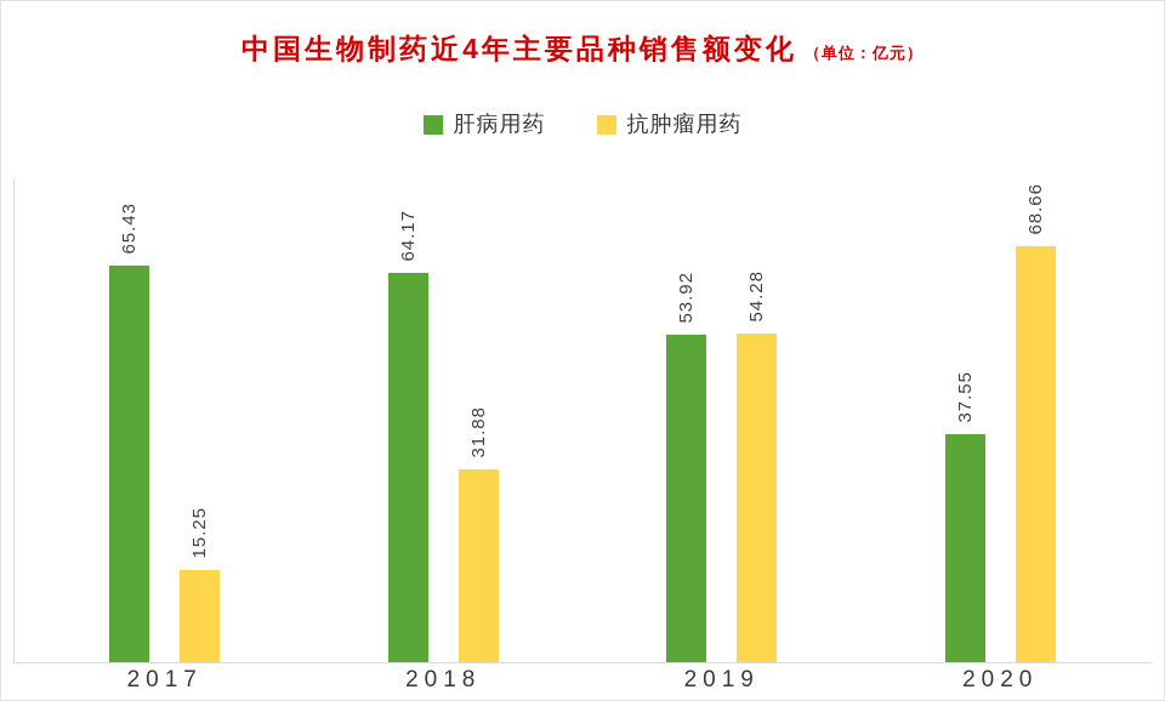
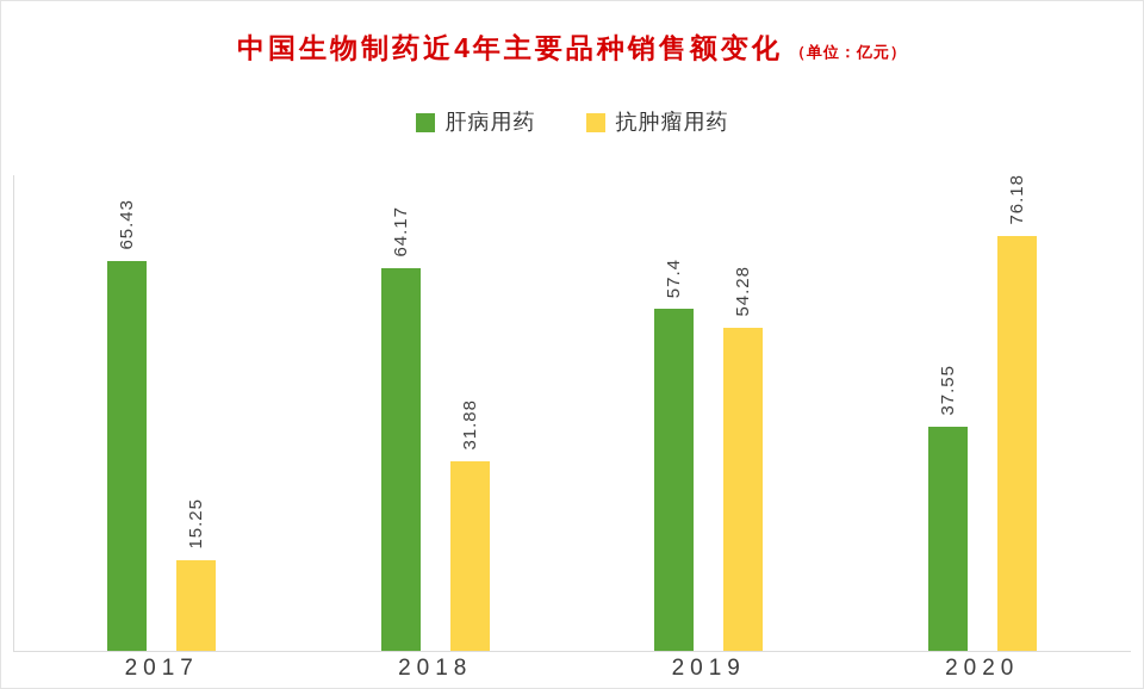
肝病用药/2019: 53.92 -> 57.4
抗肿瘤用药/2020: 68.66 -> 76.18
